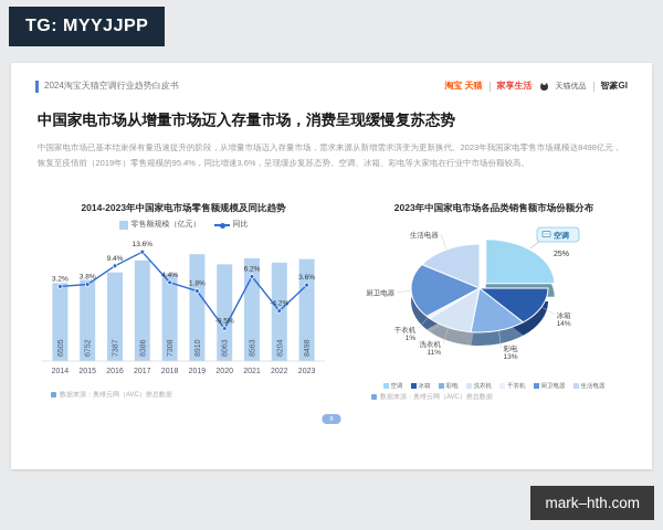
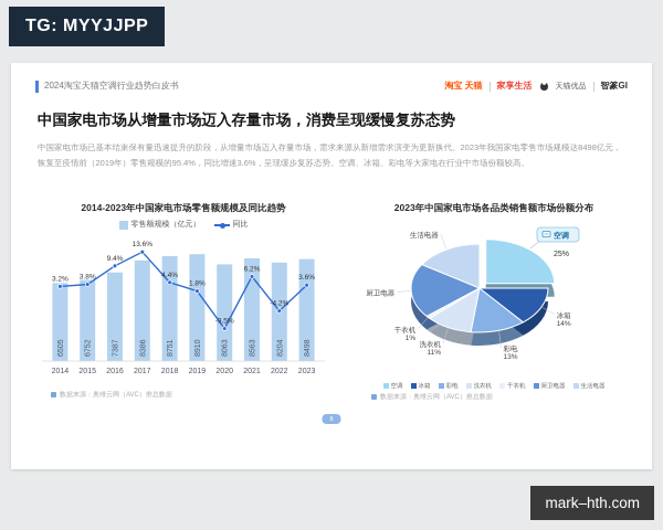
2014-2023年中国家电市场零售额规模及同比趋势/零售额规模（亿元）/2018: 7308 -> 8751
